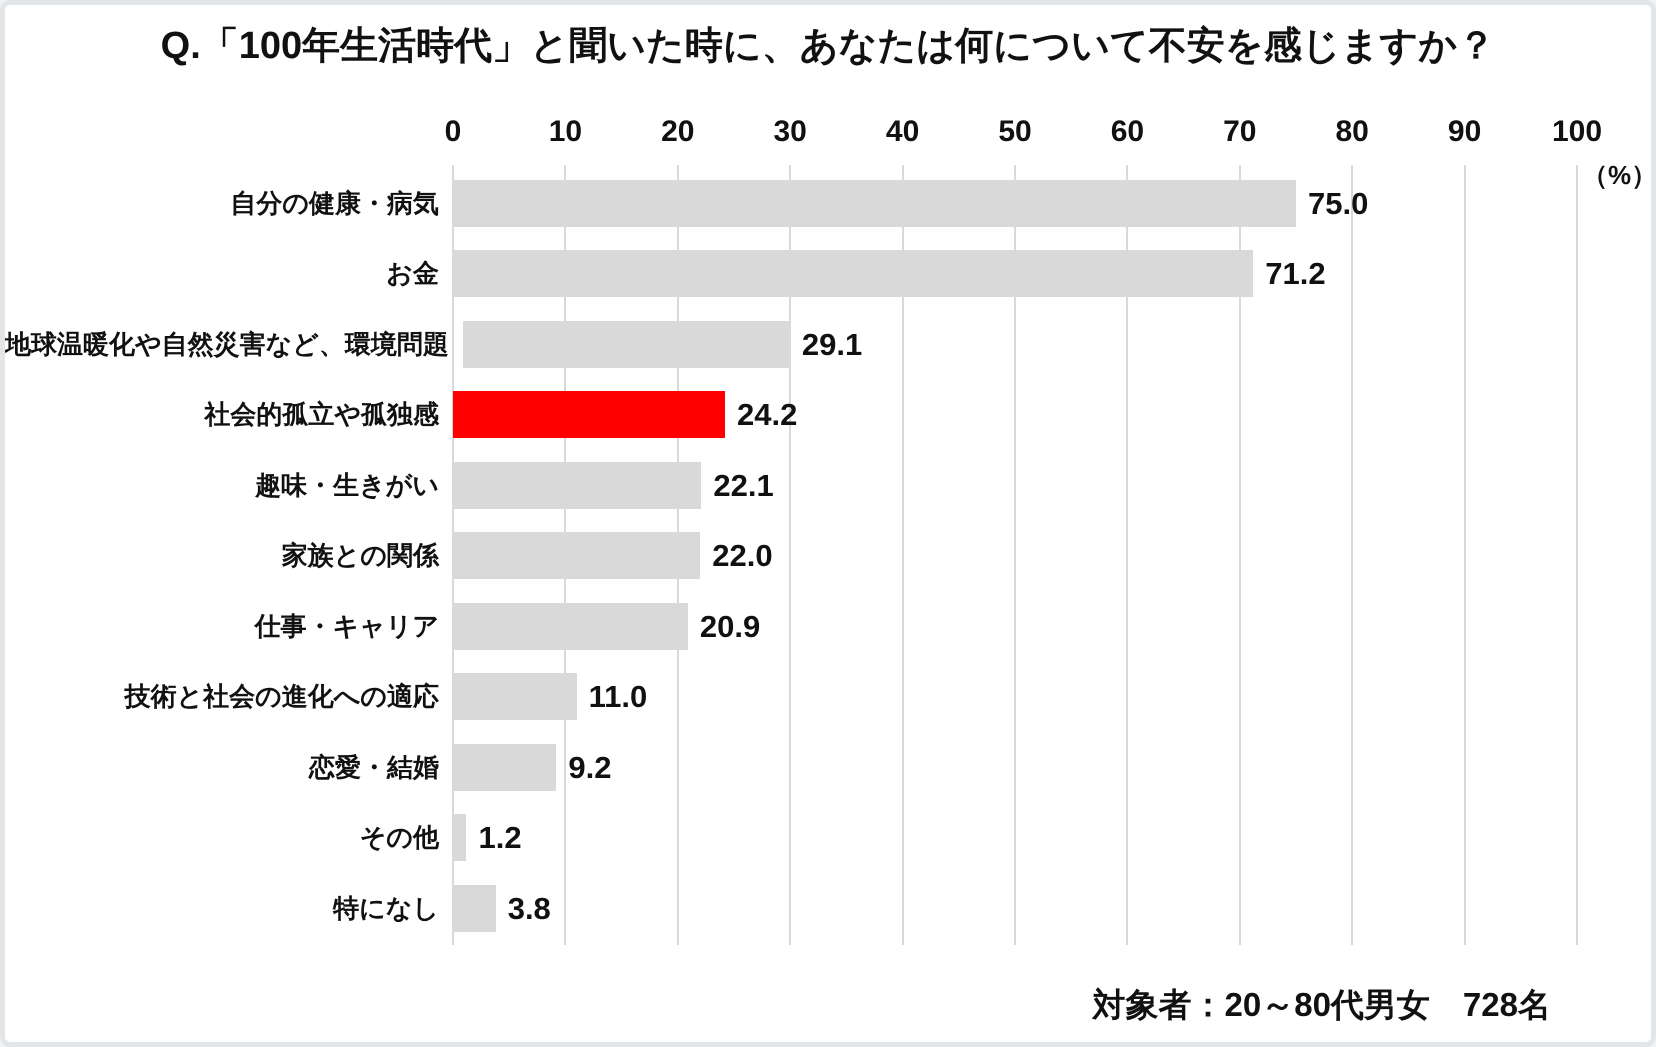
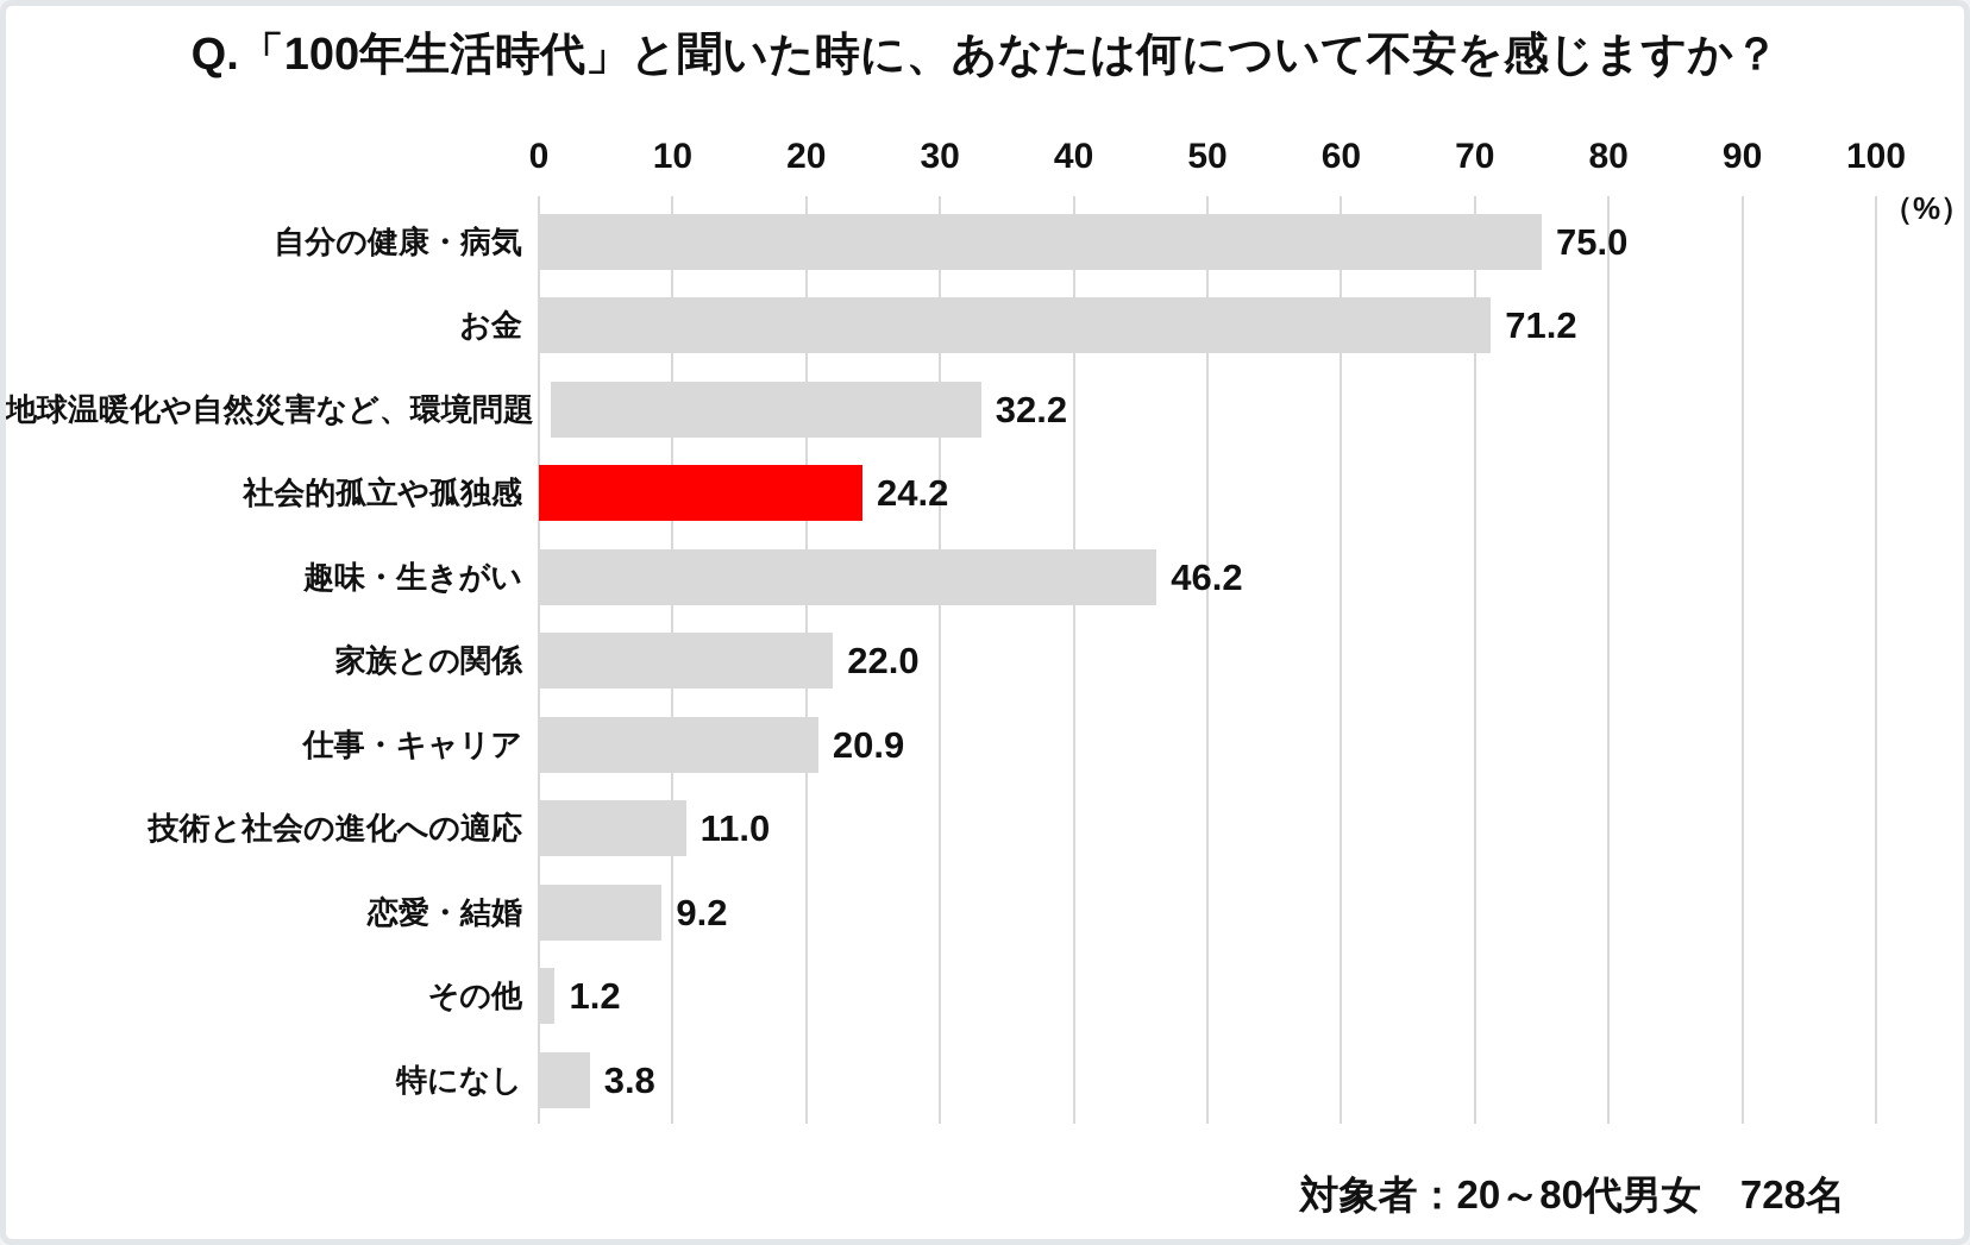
地球温暖化や自然災害など、環境問題: 29.1 -> 32.2
趣味・生きがい: 22.1 -> 46.2
